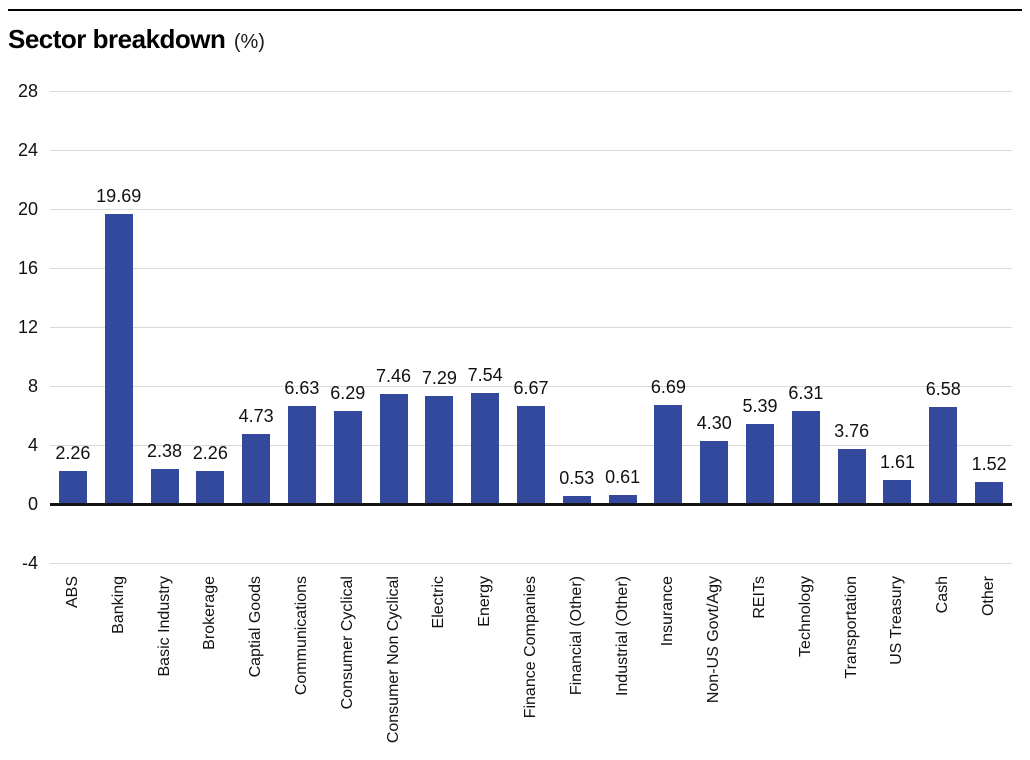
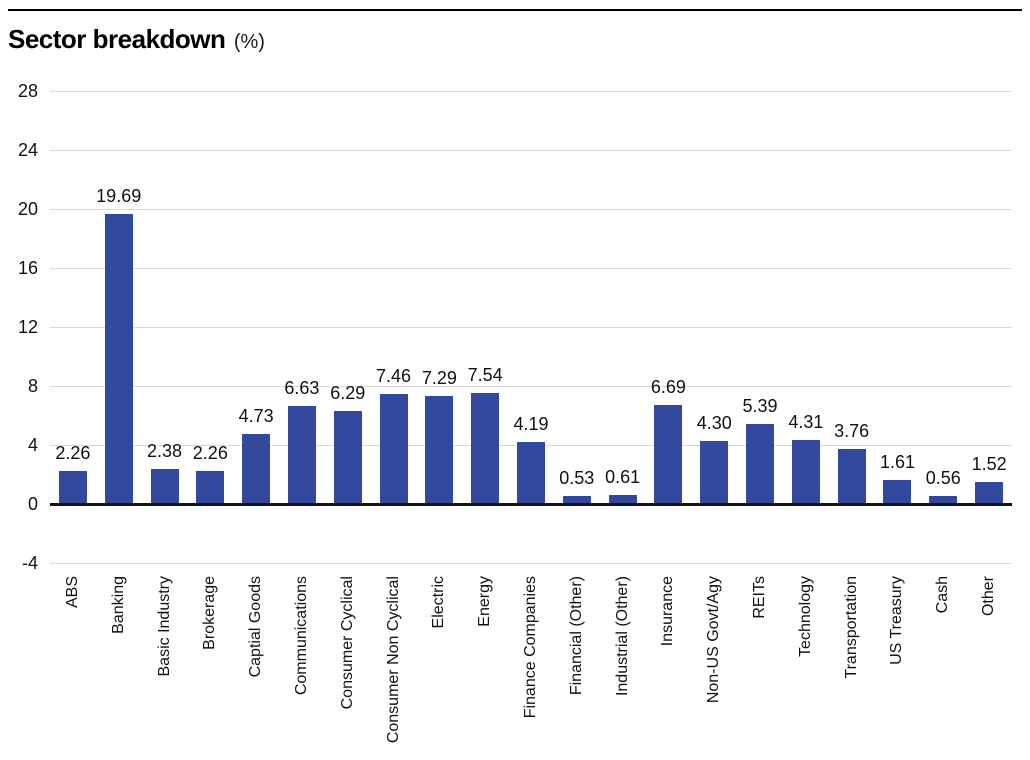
Finance Companies: 6.67 -> 4.19
Technology: 6.31 -> 4.31
Cash: 6.58 -> 0.56
